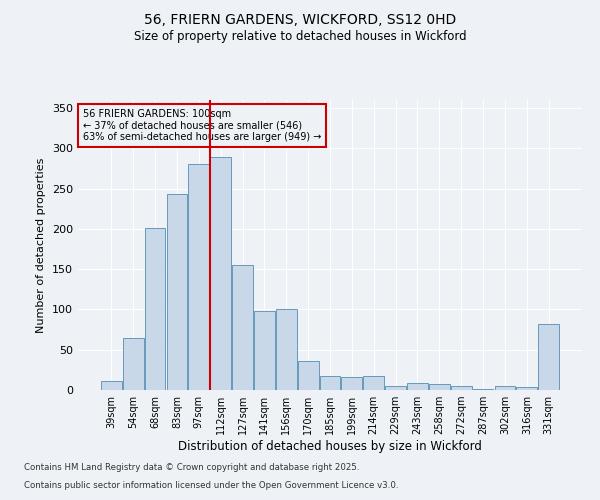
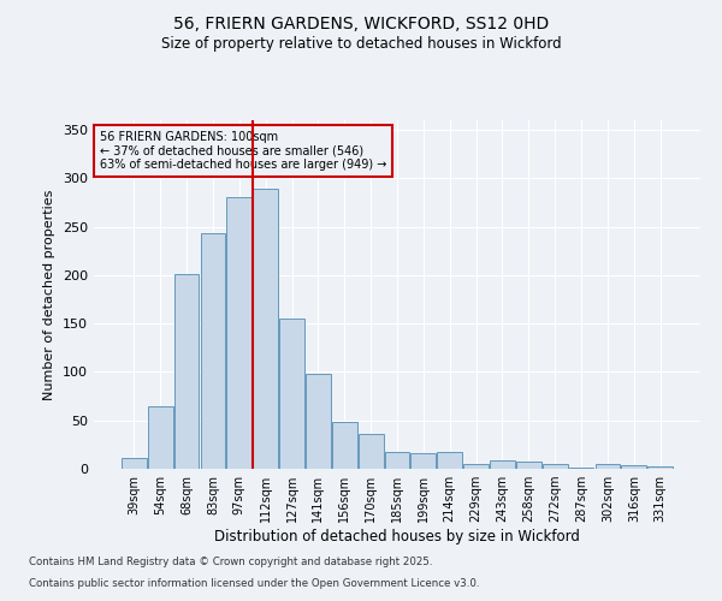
156sqm: 100 -> 49
331sqm: 82 -> 3
